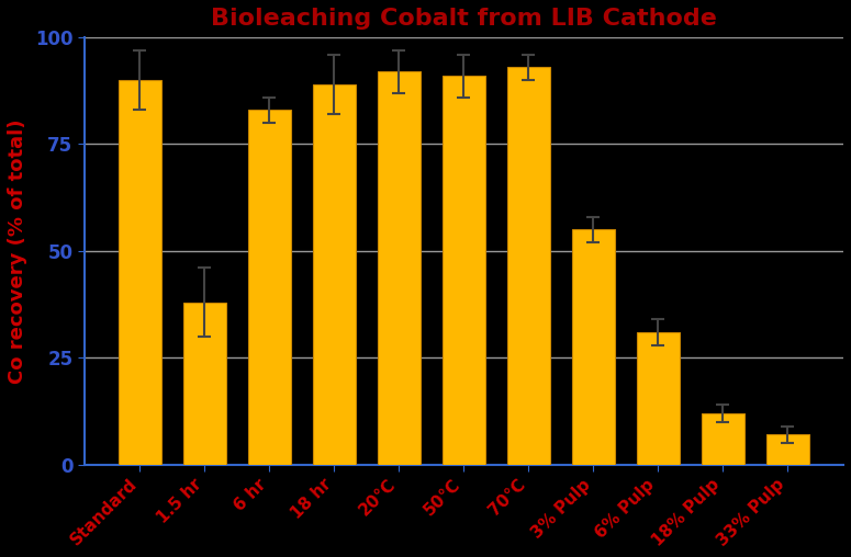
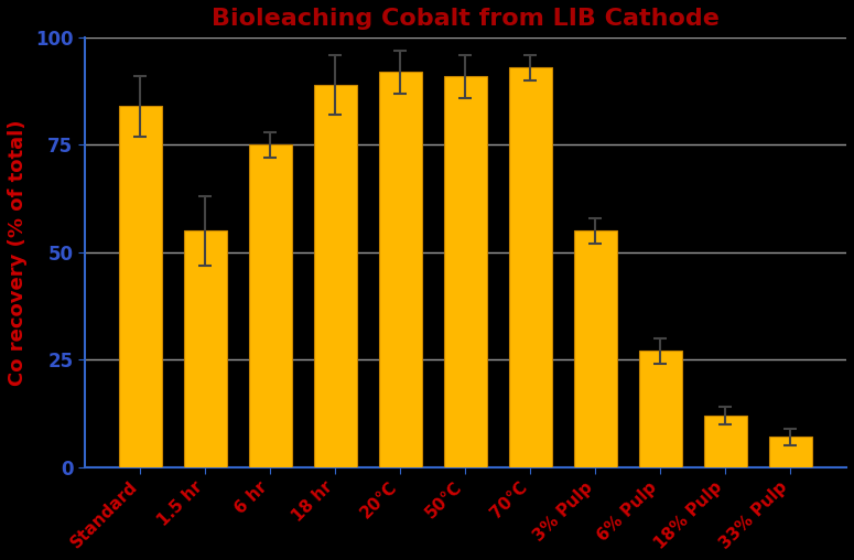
Standard: 90 -> 84
1.5 hr: 38 -> 55
6 hr: 83 -> 75
6% Pulp: 31 -> 27
